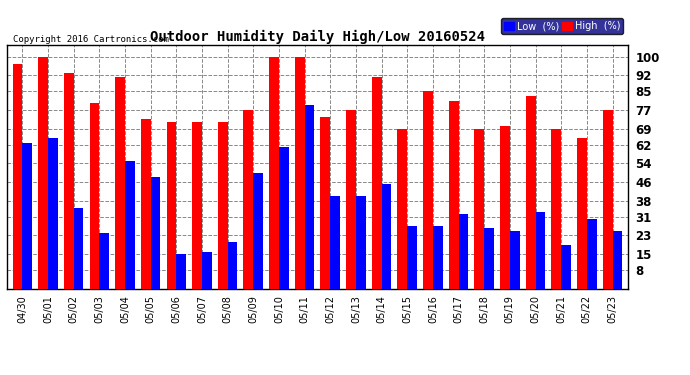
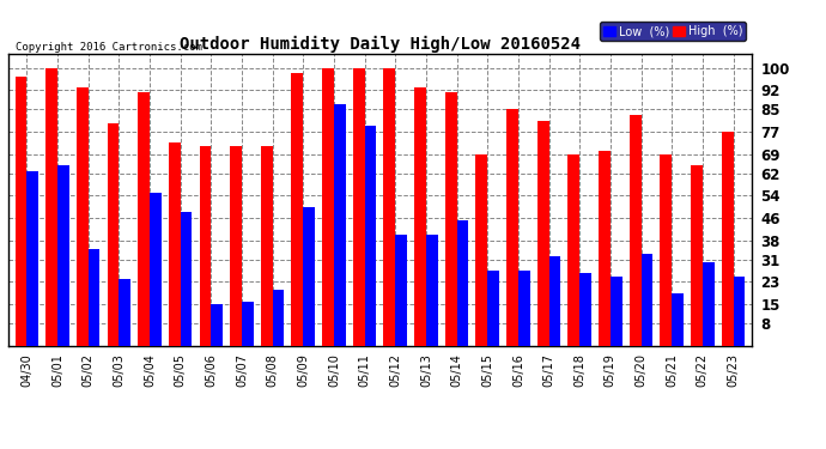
High (%)/05/09: 77 -> 98
Low (%)/05/10: 61 -> 87
High (%)/05/12: 74 -> 100
High (%)/05/13: 77 -> 93
